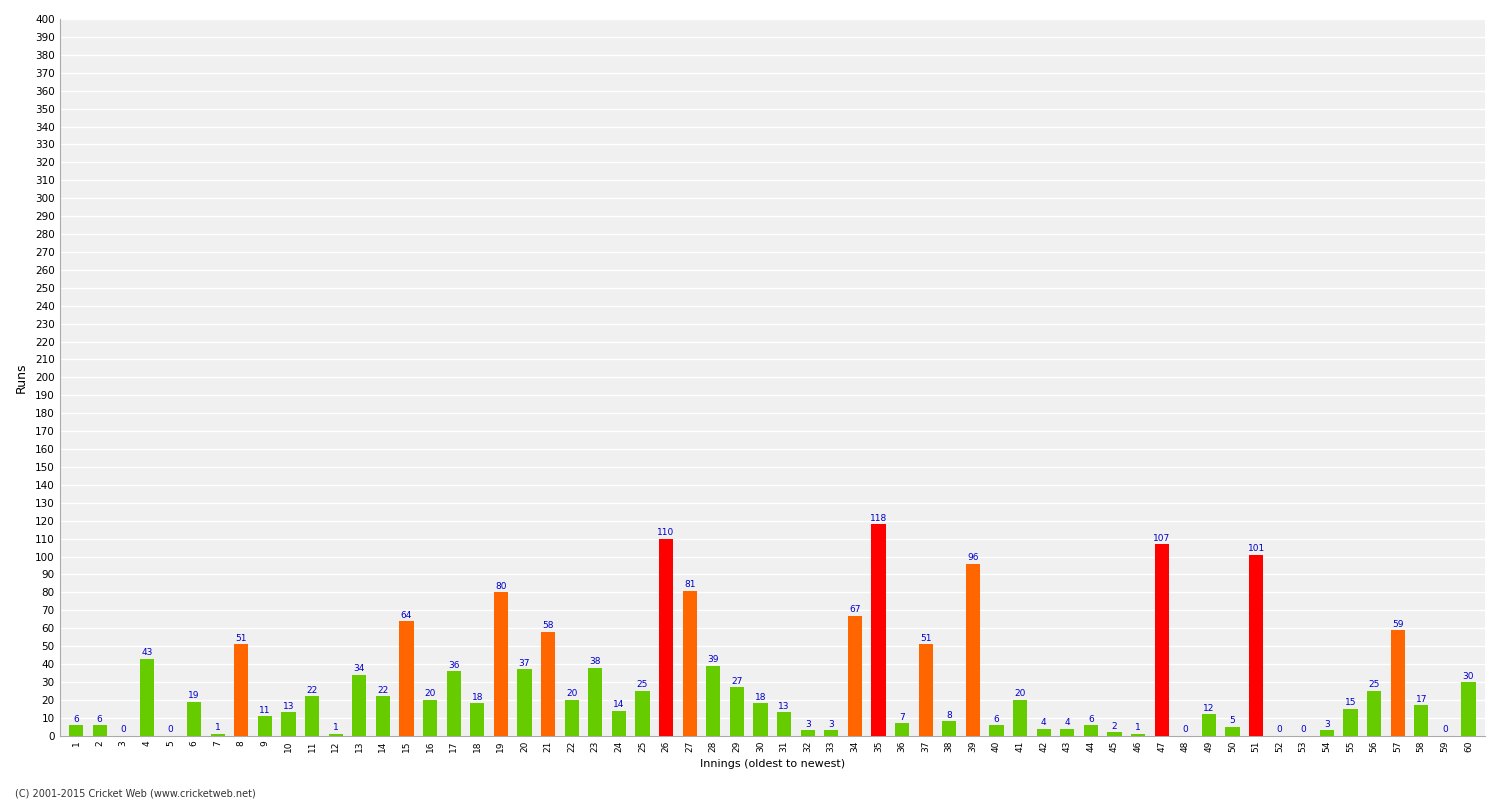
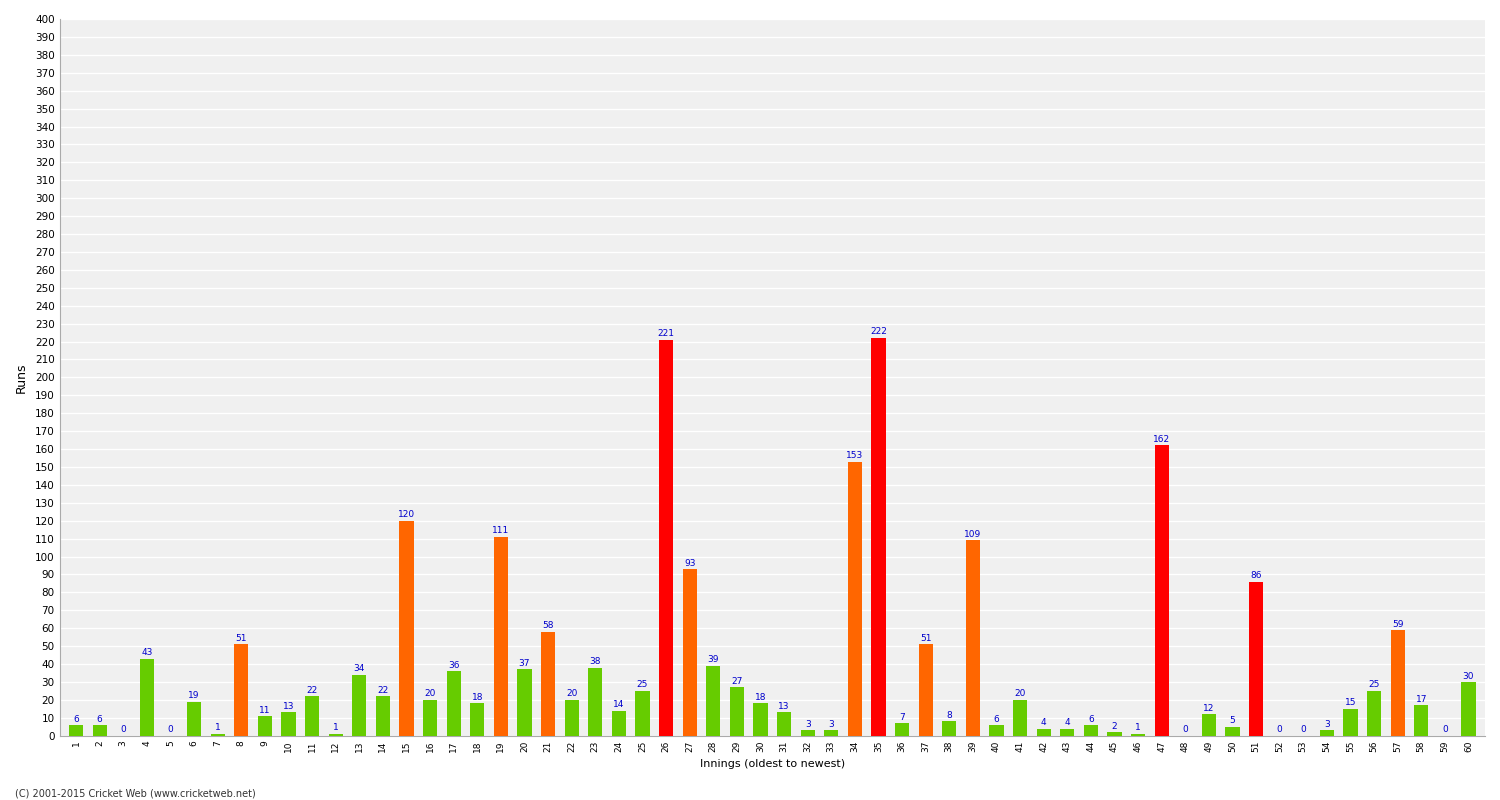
15: 64 -> 120
19: 80 -> 111
26: 110 -> 221
27: 81 -> 93
34: 67 -> 153
35: 118 -> 222
39: 96 -> 109
47: 107 -> 162
51: 101 -> 86
